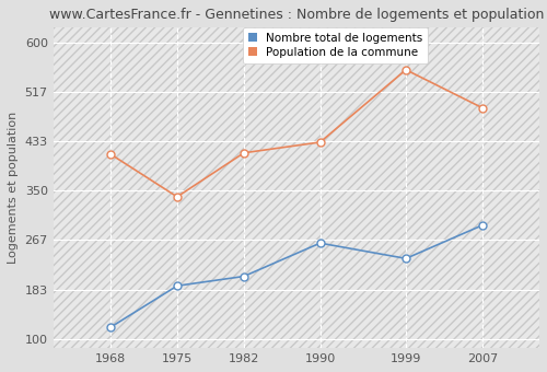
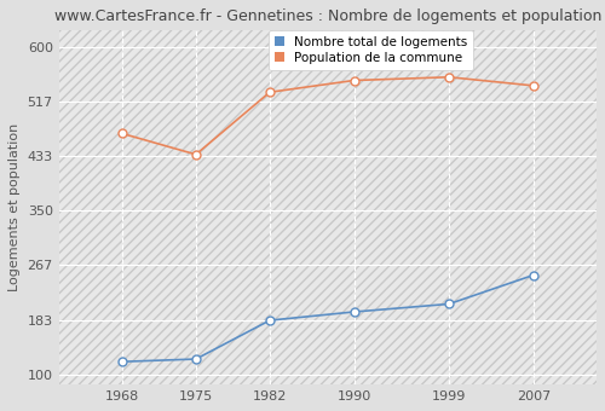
Population de la commune/1968: 412 -> 468
Nombre total de logements/1975: 190 -> 124
Population de la commune/1975: 340 -> 436
Nombre total de logements/1982: 206 -> 183
Population de la commune/1982: 414 -> 531
Nombre total de logements/1990: 262 -> 196
Population de la commune/1990: 432 -> 549
Nombre total de logements/1999: 236 -> 208
Nombre total de logements/2007: 292 -> 252
Population de la commune/2007: 490 -> 541
